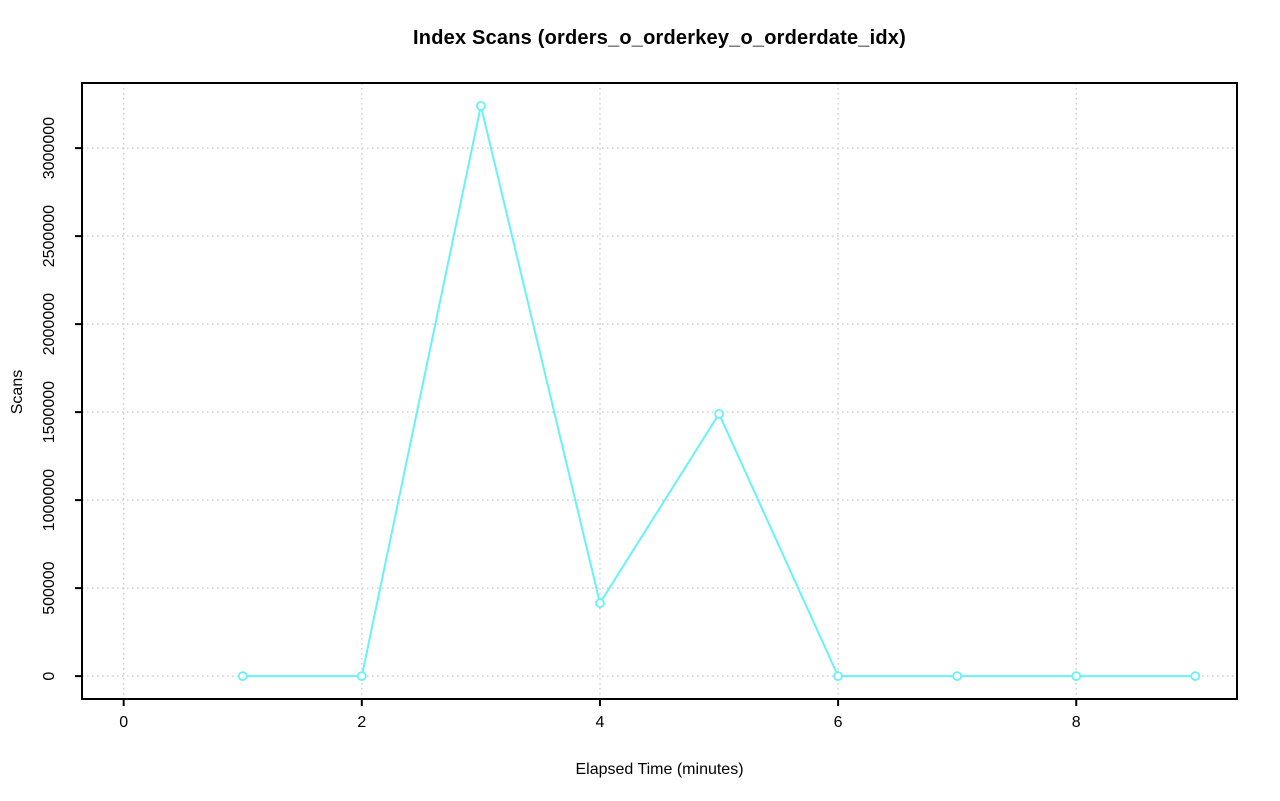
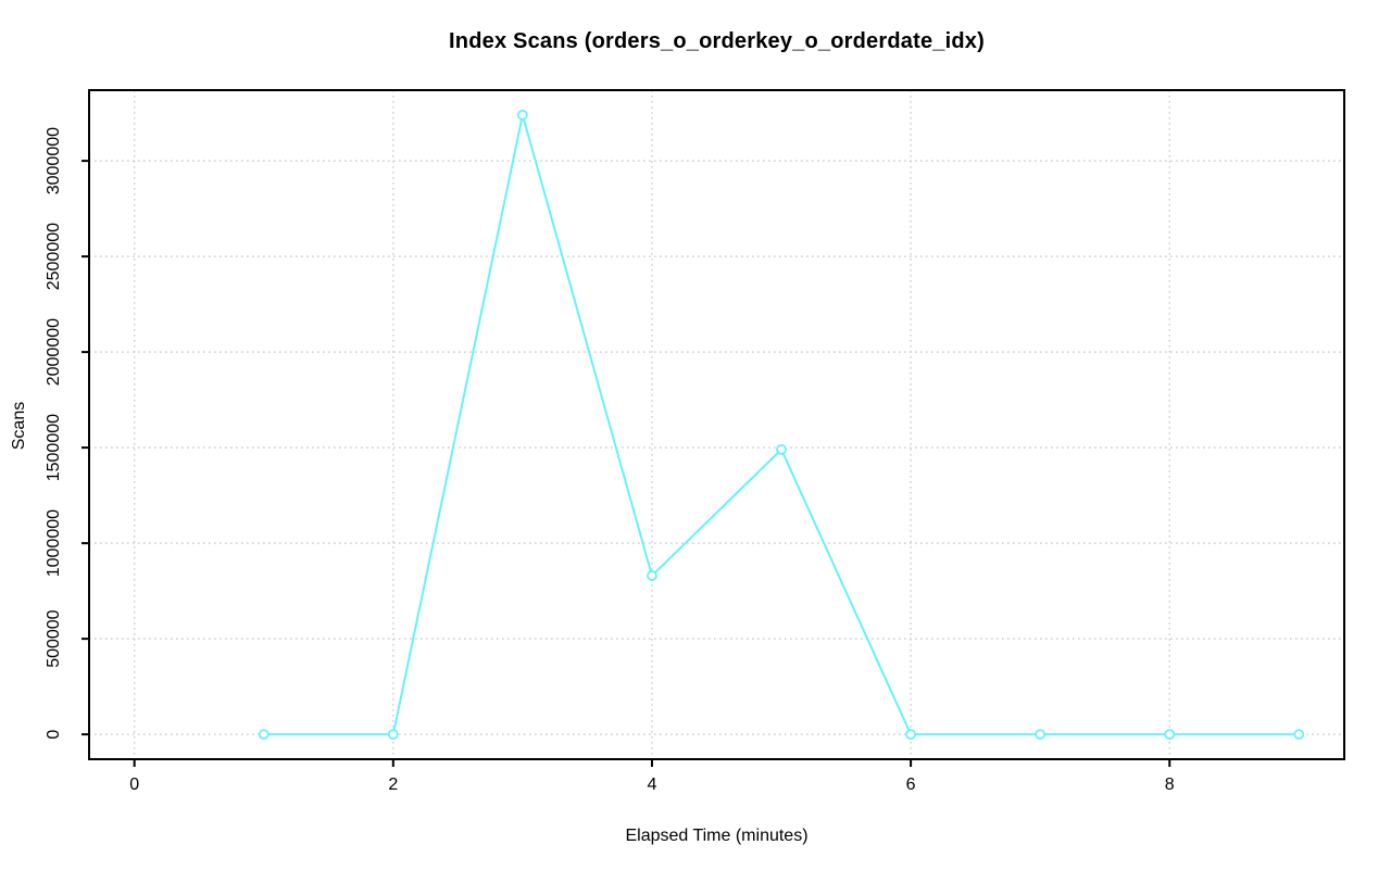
4: 420000 -> 830000
